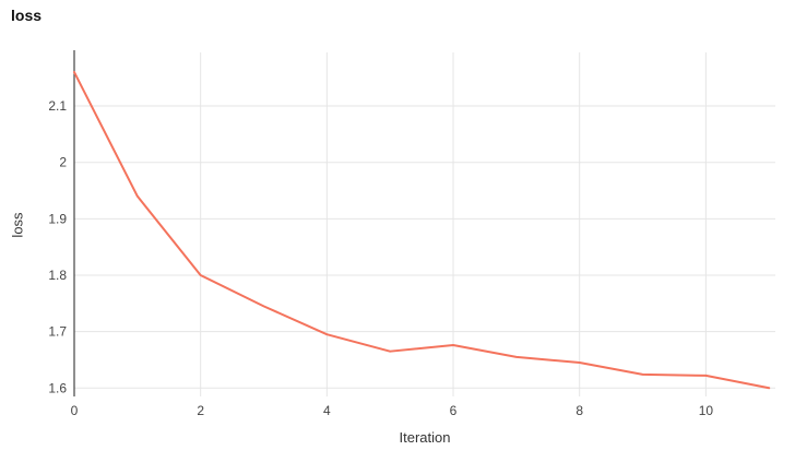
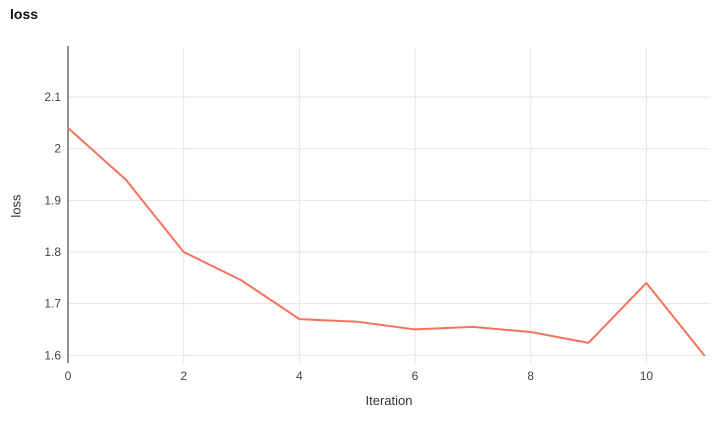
0: 2.16 -> 2.04
4: 1.70 -> 1.67
6: 1.68 -> 1.65
10: 1.62 -> 1.74
